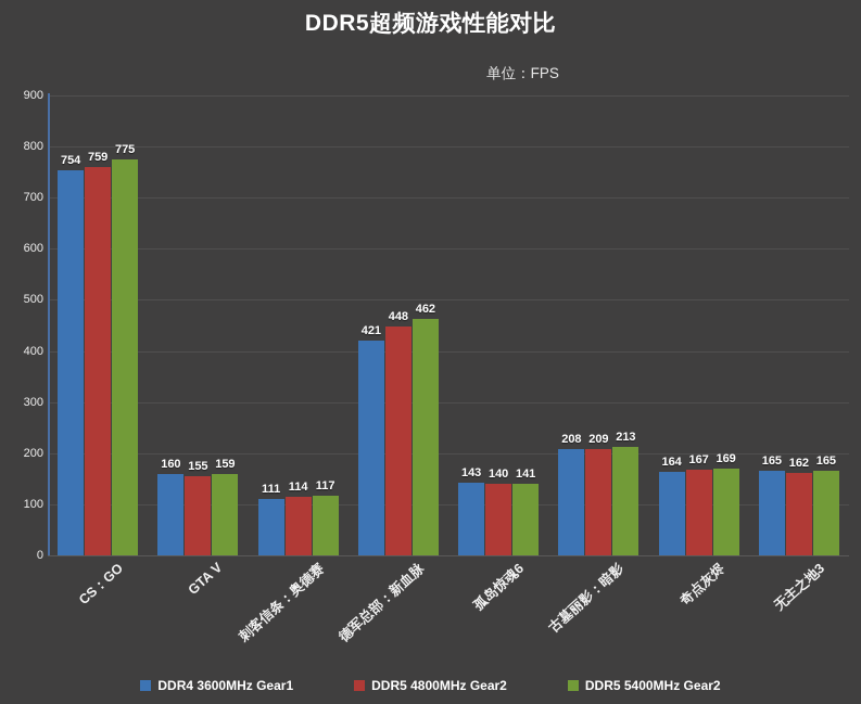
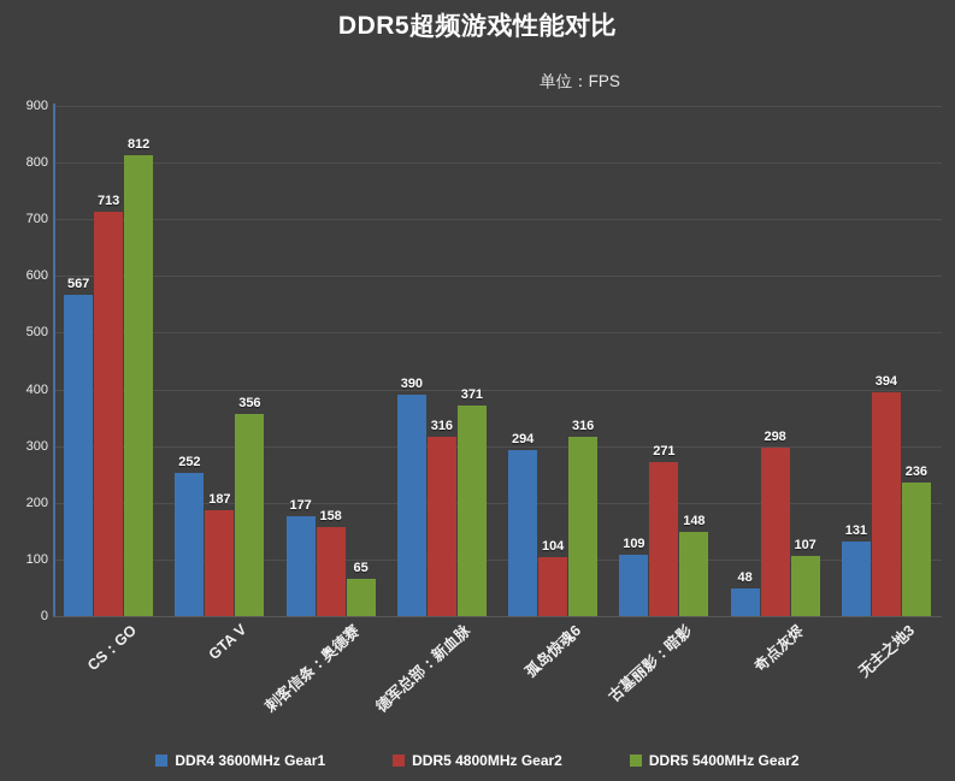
DDR4 3600MHz Gear1/CS：GO: 754 -> 567
DDR5 4800MHz Gear2/CS：GO: 759 -> 713
DDR5 5400MHz Gear2/CS：GO: 775 -> 812
DDR4 3600MHz Gear1/GTA V: 160 -> 252
DDR5 4800MHz Gear2/GTA V: 155 -> 187
DDR5 5400MHz Gear2/GTA V: 159 -> 356
DDR4 3600MHz Gear1/刺客信条：奥德赛: 111 -> 177
DDR5 4800MHz Gear2/刺客信条：奥德赛: 114 -> 158
DDR5 5400MHz Gear2/刺客信条：奥德赛: 117 -> 65
DDR4 3600MHz Gear1/德军总部：新血脉: 421 -> 390
DDR5 4800MHz Gear2/德军总部：新血脉: 448 -> 316
DDR5 5400MHz Gear2/德军总部：新血脉: 462 -> 371
DDR4 3600MHz Gear1/孤岛惊魂6: 143 -> 294
DDR5 4800MHz Gear2/孤岛惊魂6: 140 -> 104
DDR5 5400MHz Gear2/孤岛惊魂6: 141 -> 316
DDR4 3600MHz Gear1/古墓丽影：暗影: 208 -> 109
DDR5 4800MHz Gear2/古墓丽影：暗影: 209 -> 271
DDR5 5400MHz Gear2/古墓丽影：暗影: 213 -> 148
DDR4 3600MHz Gear1/奇点灰烬: 164 -> 48
DDR5 4800MHz Gear2/奇点灰烬: 167 -> 298
DDR5 5400MHz Gear2/奇点灰烬: 169 -> 107
DDR4 3600MHz Gear1/无主之地3: 165 -> 131
DDR5 4800MHz Gear2/无主之地3: 162 -> 394
DDR5 5400MHz Gear2/无主之地3: 165 -> 236
